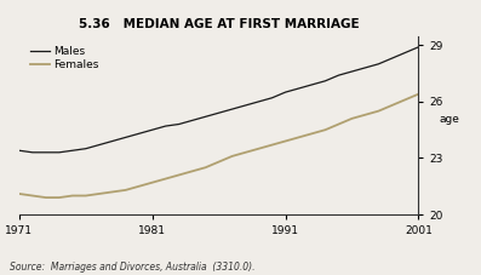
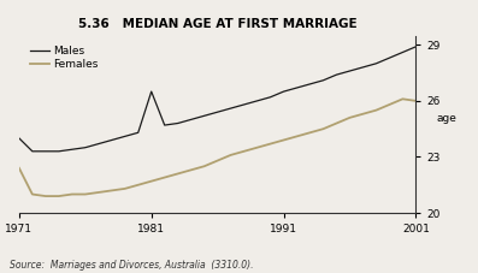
Males/1971: 23.4 -> 24.0
Females/1971: 21.1 -> 22.4
Males/1981: 24.5 -> 26.5
Females/2001: 26.4 -> 26.0
